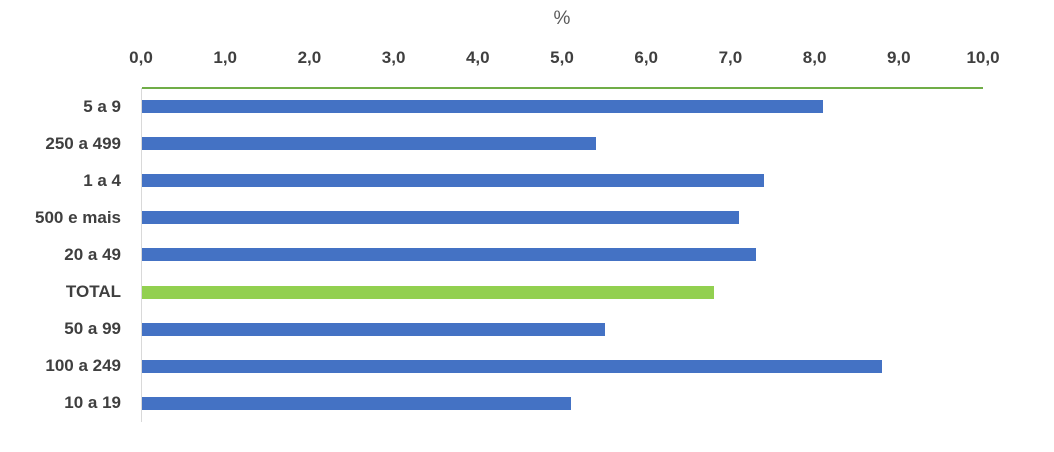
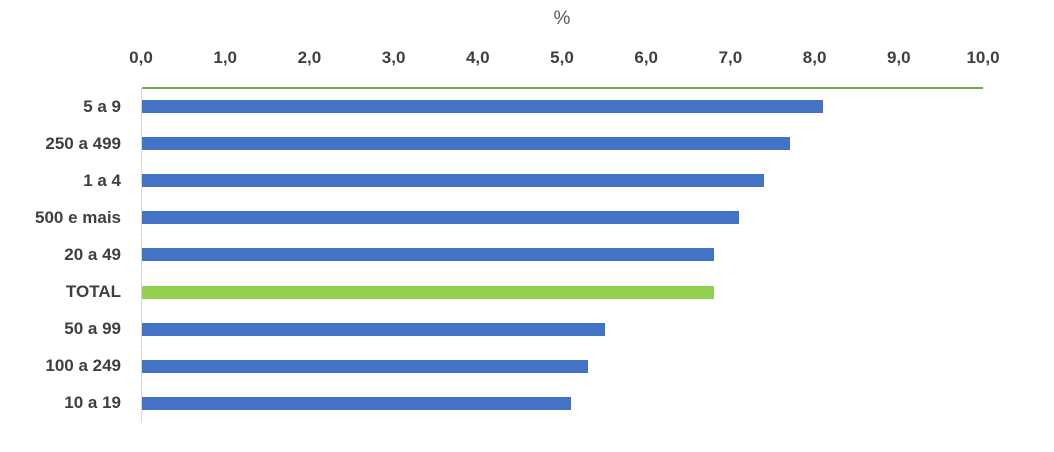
250 a 499: 5,4 -> 7,7
20 a 49: 7,3 -> 6,8
100 a 249: 8,8 -> 5,3
